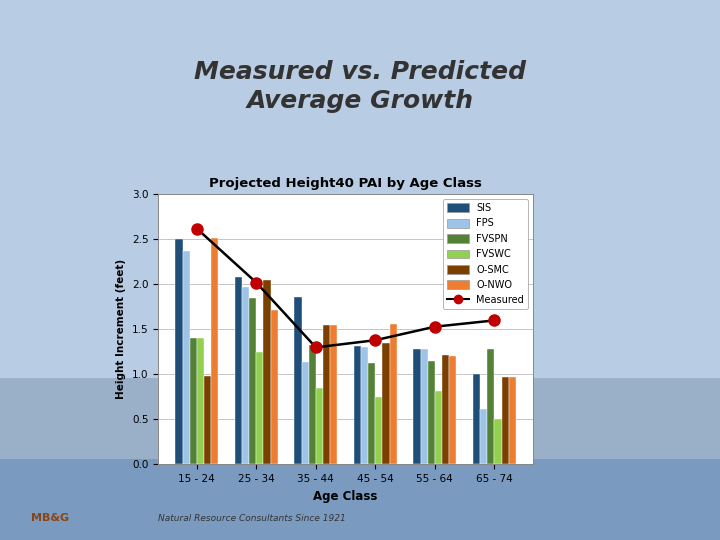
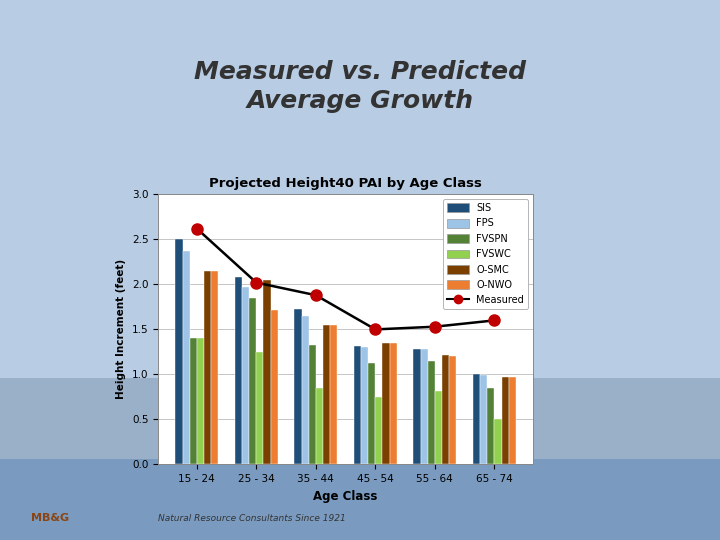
O-SMC/15 - 24: 0.98 -> 2.15
O-NWO/15 - 24: 2.52 -> 2.15
SIS/35 - 44: 1.86 -> 1.73
FPS/35 - 44: 1.14 -> 1.65
Measured/35 - 44: 1.30 -> 1.88
Measured/45 - 54: 1.38 -> 1.50
O-NWO/45 - 54: 1.56 -> 1.35
FPS/65 - 74: 0.62 -> 0.99
FVSPN/65 - 74: 1.28 -> 0.85
